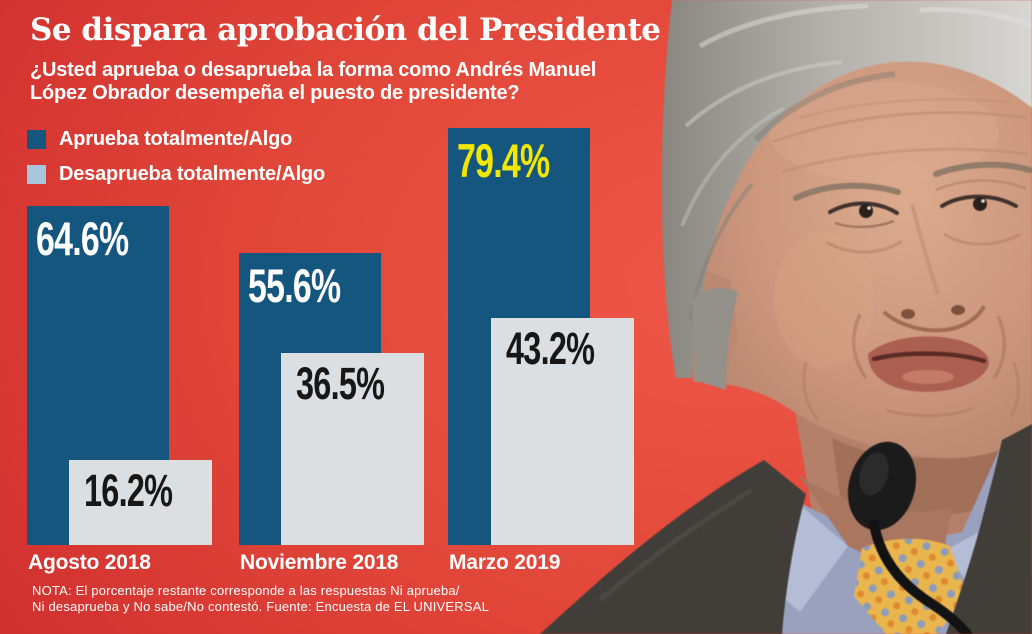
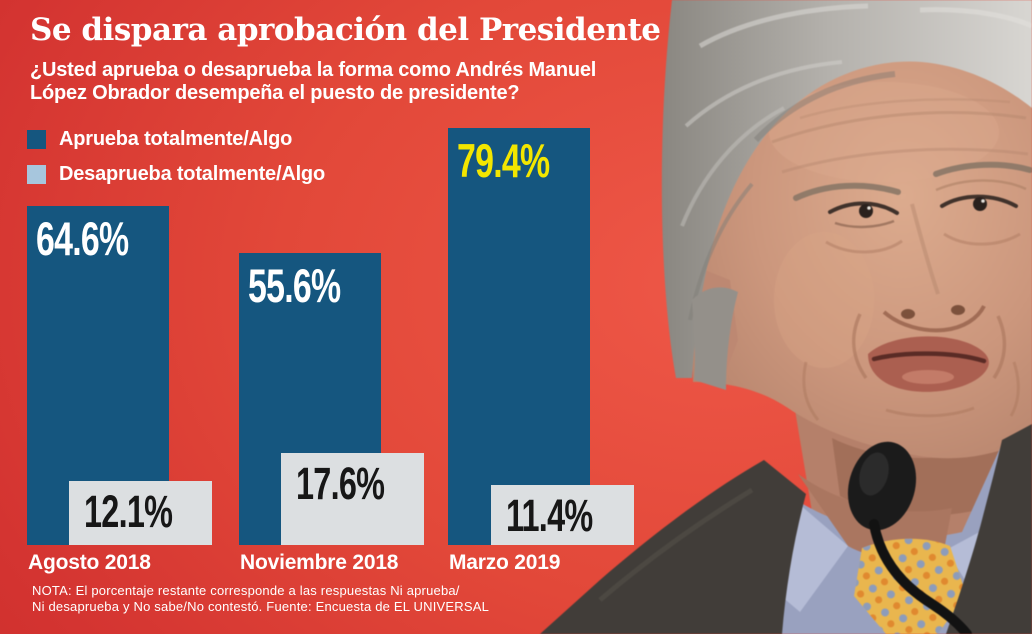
Desaprueba totalmente/Algo/Agosto 2018: 16.2% -> 12.1%
Desaprueba totalmente/Algo/Noviembre 2018: 36.5% -> 17.6%
Desaprueba totalmente/Algo/Marzo 2019: 43.2% -> 11.4%
